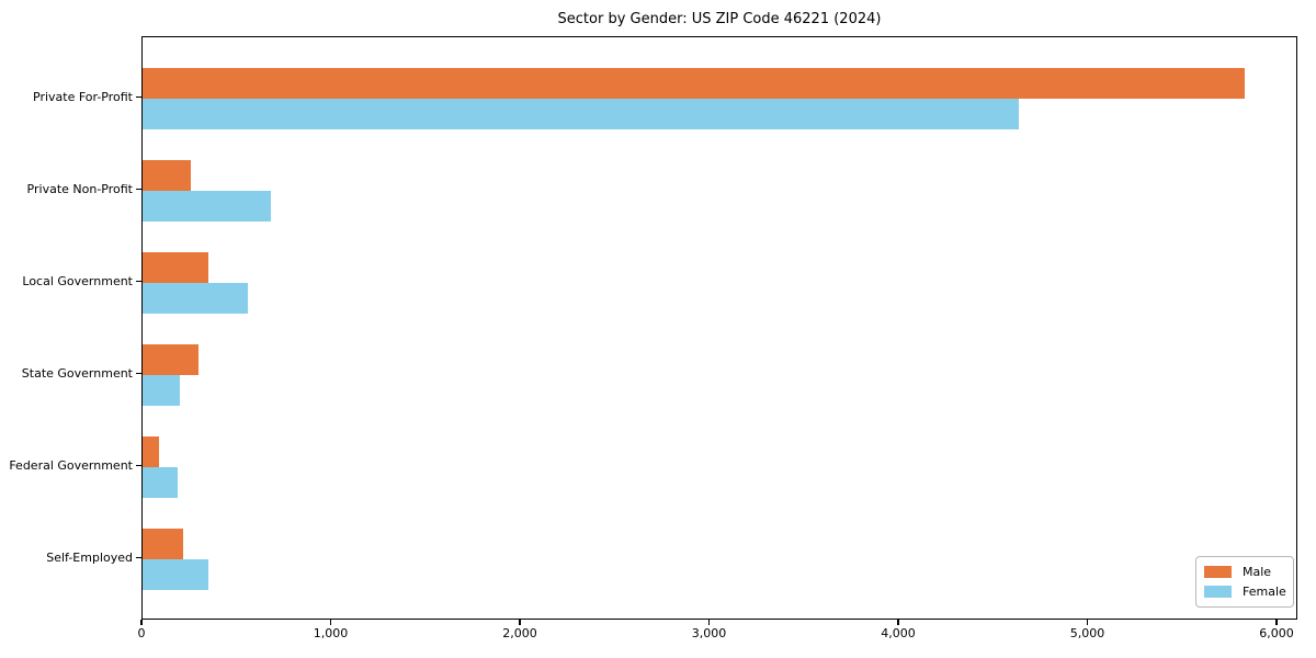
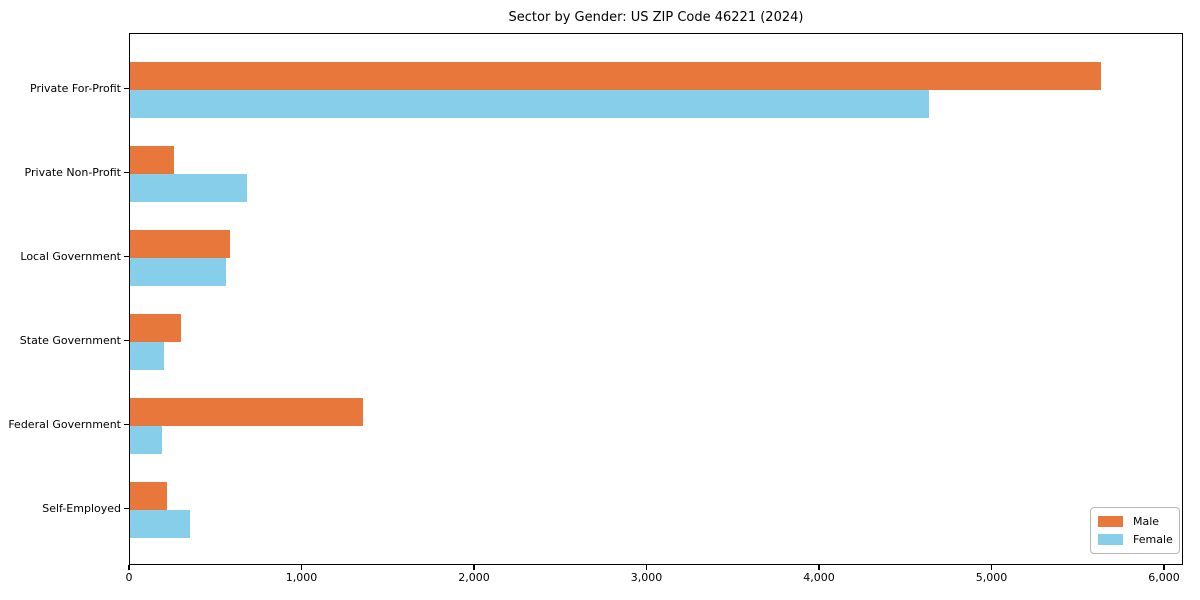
Male/Private For-Profit: 5820 -> 5630
Male/Local Government: 350 -> 580
Male/Federal Government: 90 -> 1350
